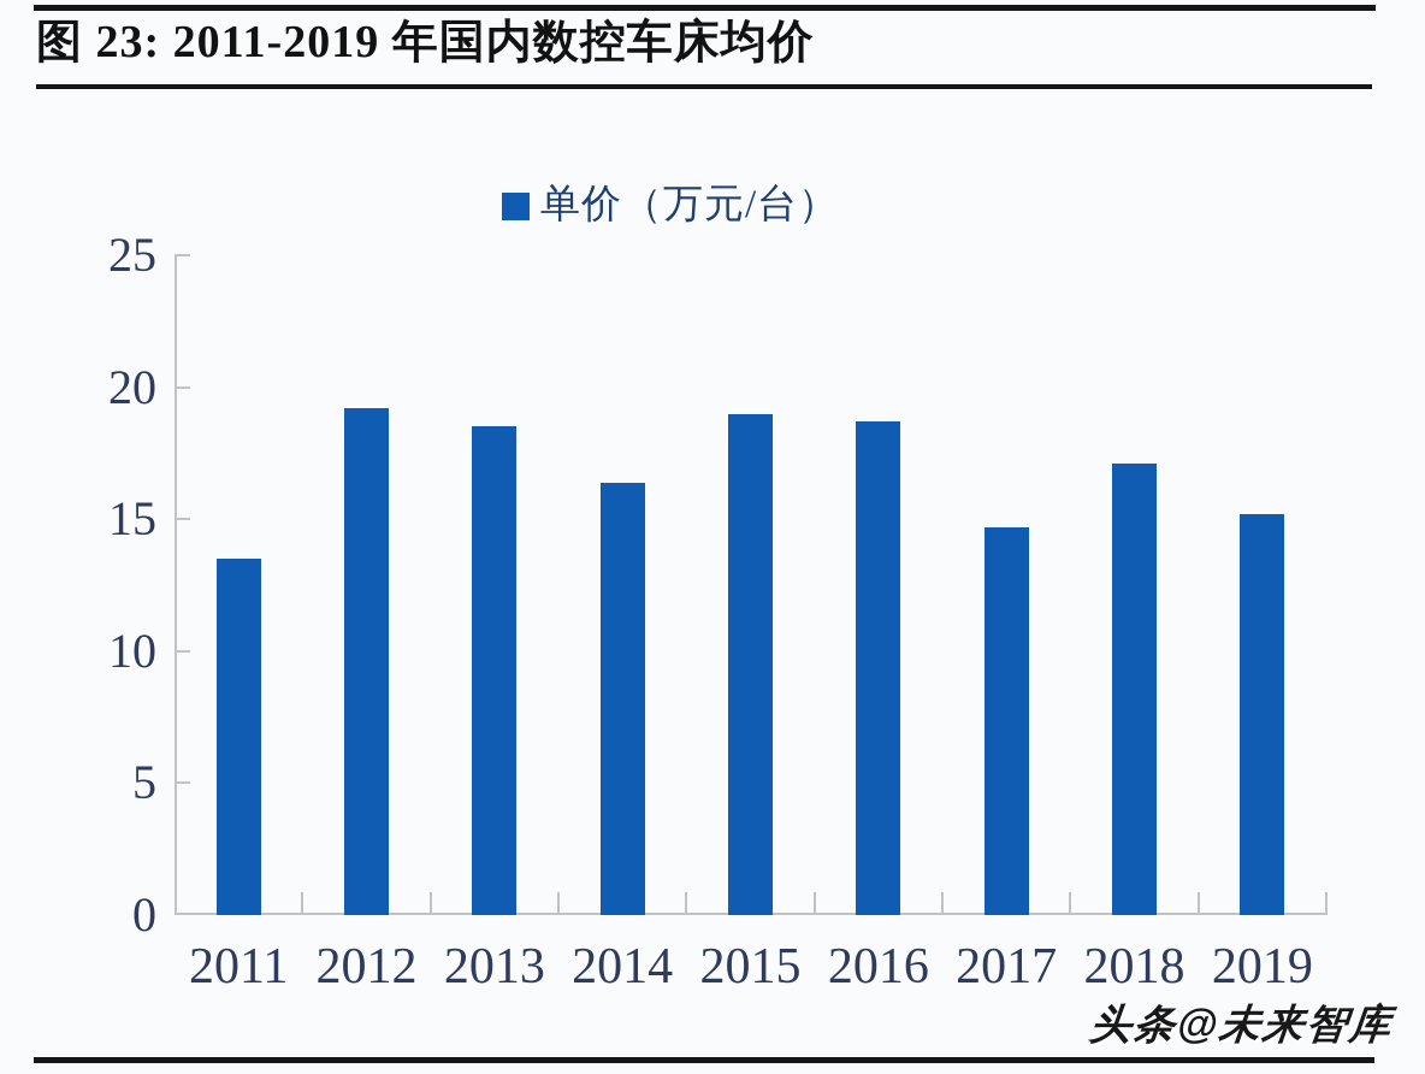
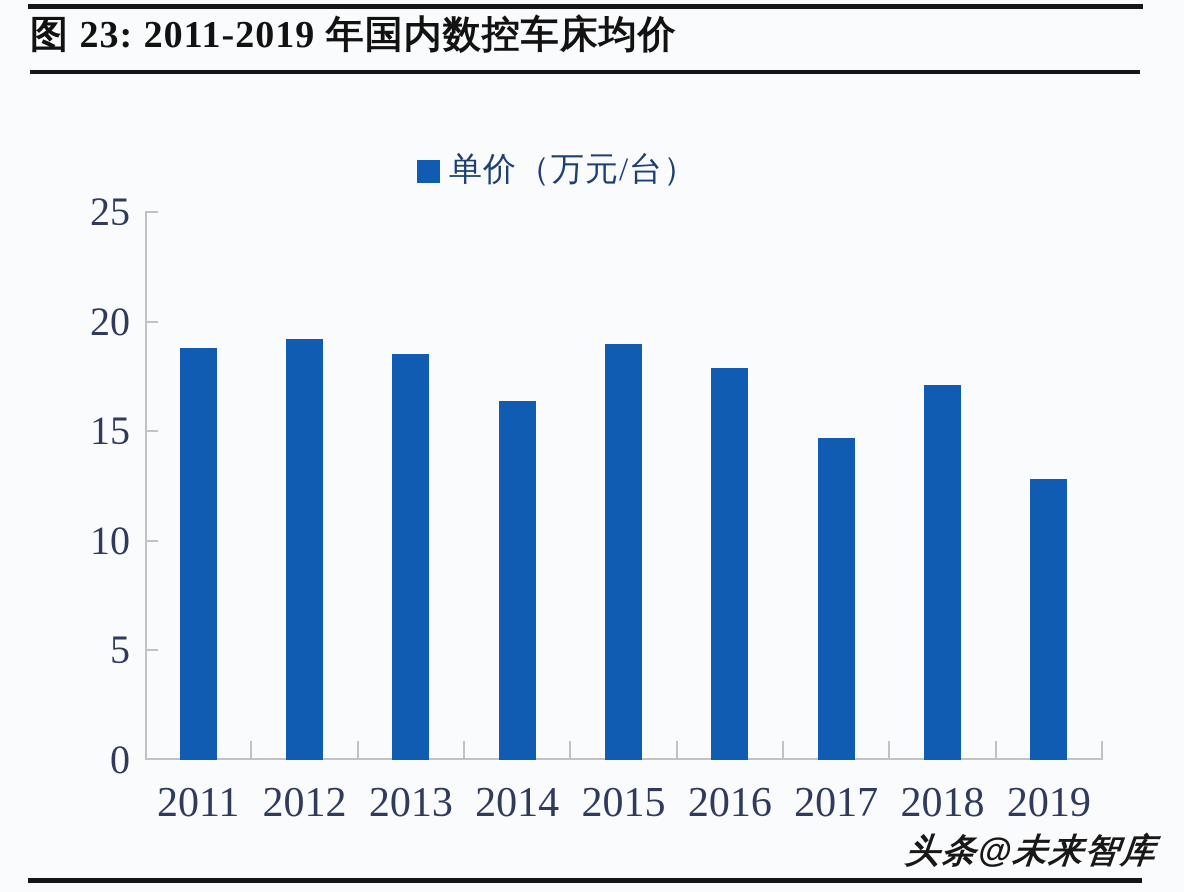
2011: 13.5 -> 18.8
2016: 18.7 -> 17.9
2019: 15.2 -> 12.8
